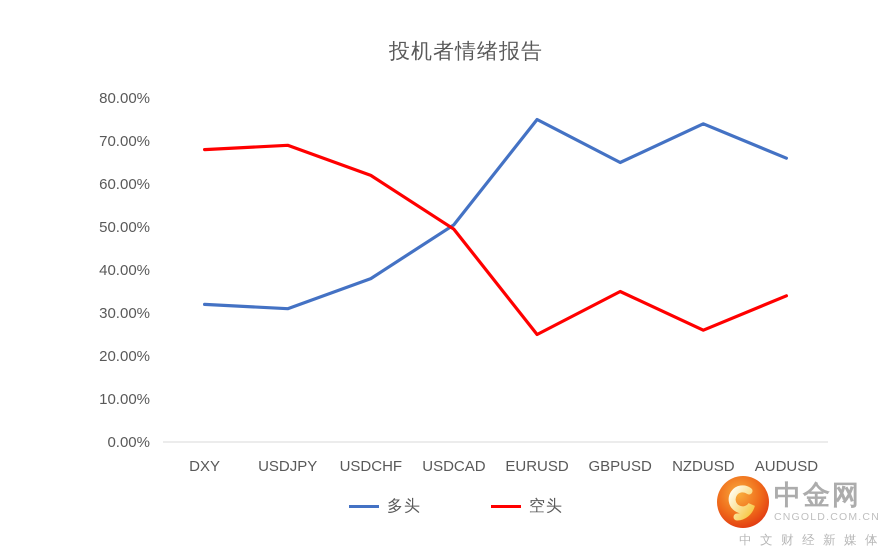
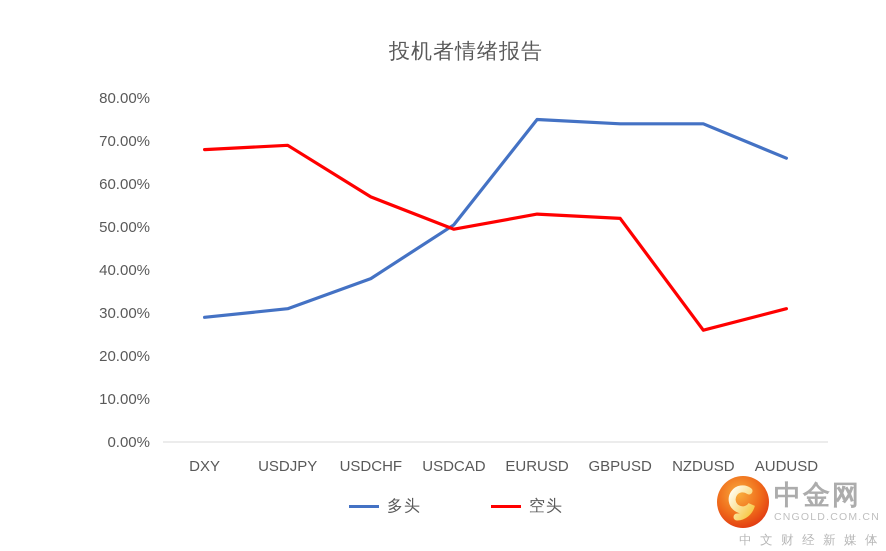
多头/DXY: 32% -> 29%
空头/USDCHF: 62% -> 57%
空头/EURUSD: 25% -> 53%
多头/GBPUSD: 65% -> 74%
空头/GBPUSD: 35% -> 52%
空头/AUDUSD: 34% -> 31%
